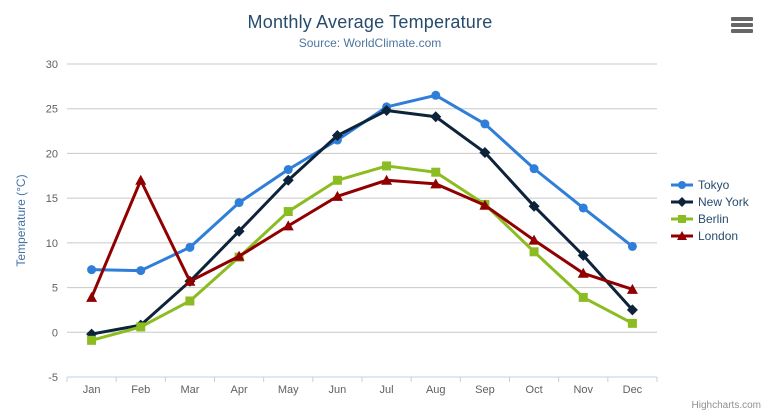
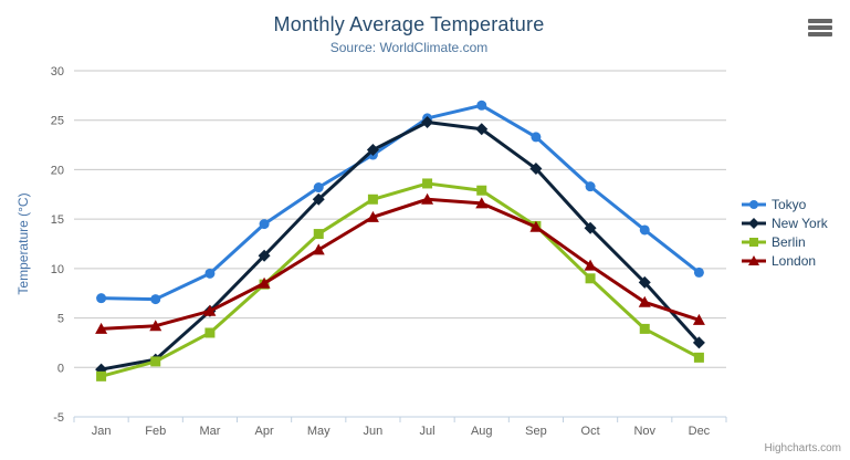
London/Feb: 17 -> 4
